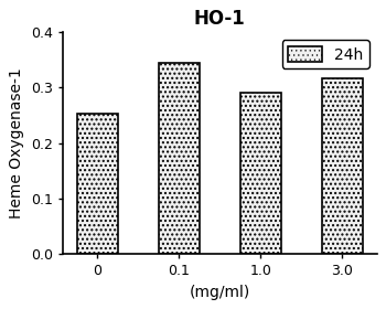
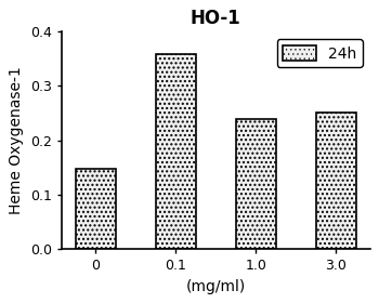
0: 0.254 -> 0.148
0.1: 0.344 -> 0.358
1.0: 0.290 -> 0.240
3.0: 0.316 -> 0.252
